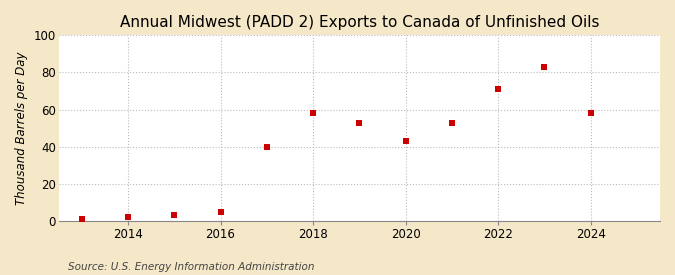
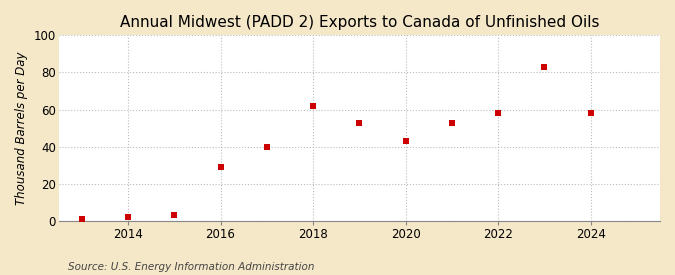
2016: 5 -> 29
2018: 58 -> 62
2022: 71 -> 58
